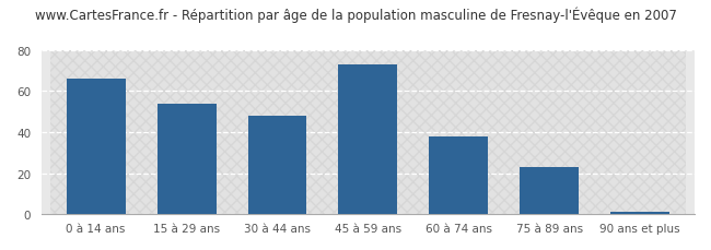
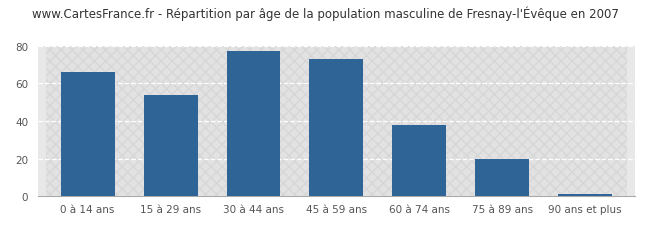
30 à 44 ans: 48 -> 77
75 à 89 ans: 23 -> 20
